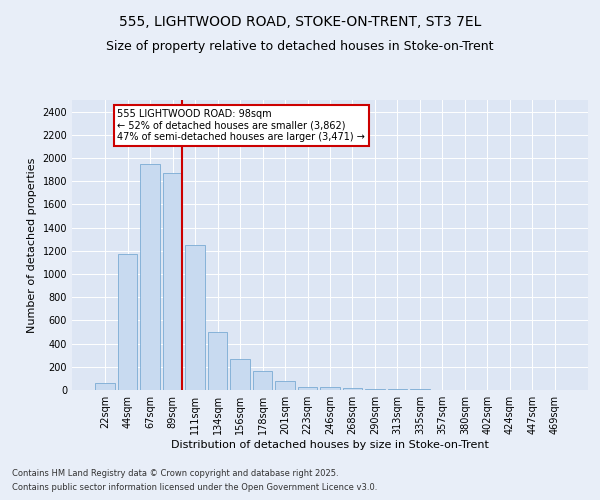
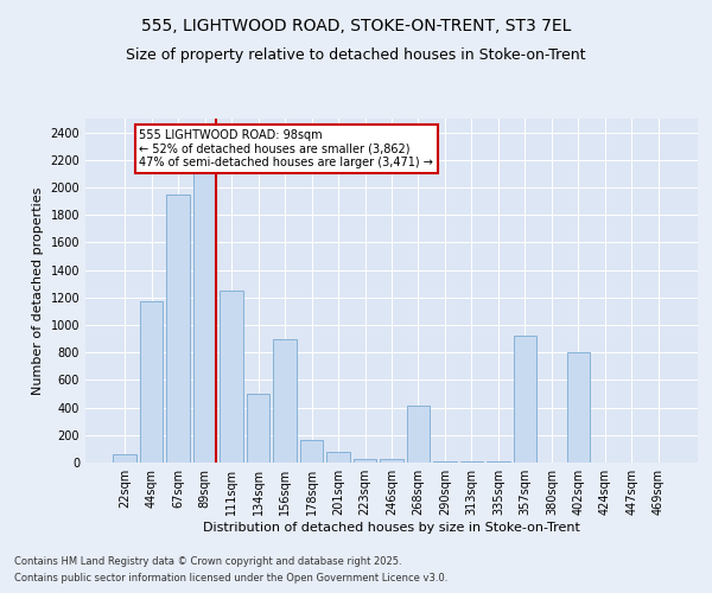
89sqm: 1880 -> 2100
156sqm: 270 -> 900
268sqm: 20 -> 410
357sqm: 0 -> 920
402sqm: 0 -> 800
